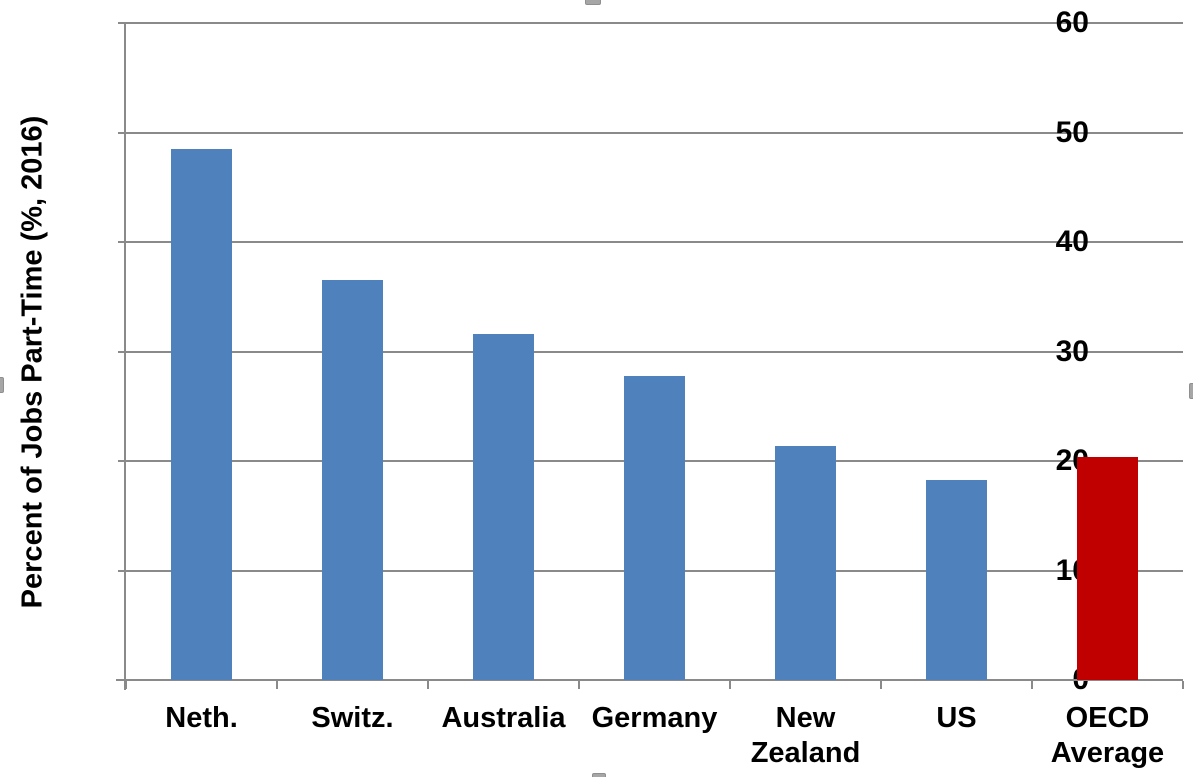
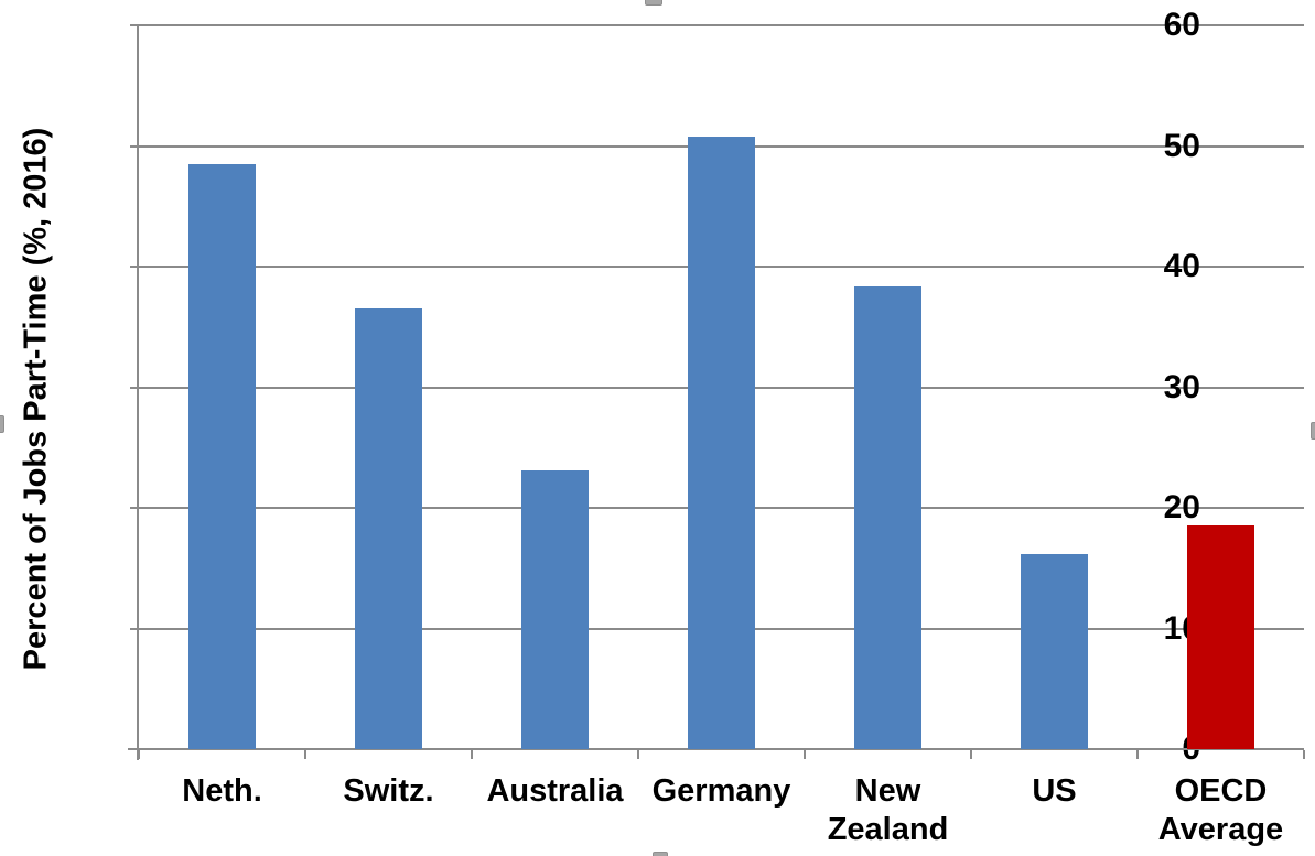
Australia: 31.6 -> 23.1
Germany: 27.8 -> 50.8
New Zealand: 21.4 -> 38.4
US: 18.3 -> 16.2
OECD Average: 20.4 -> 18.5
